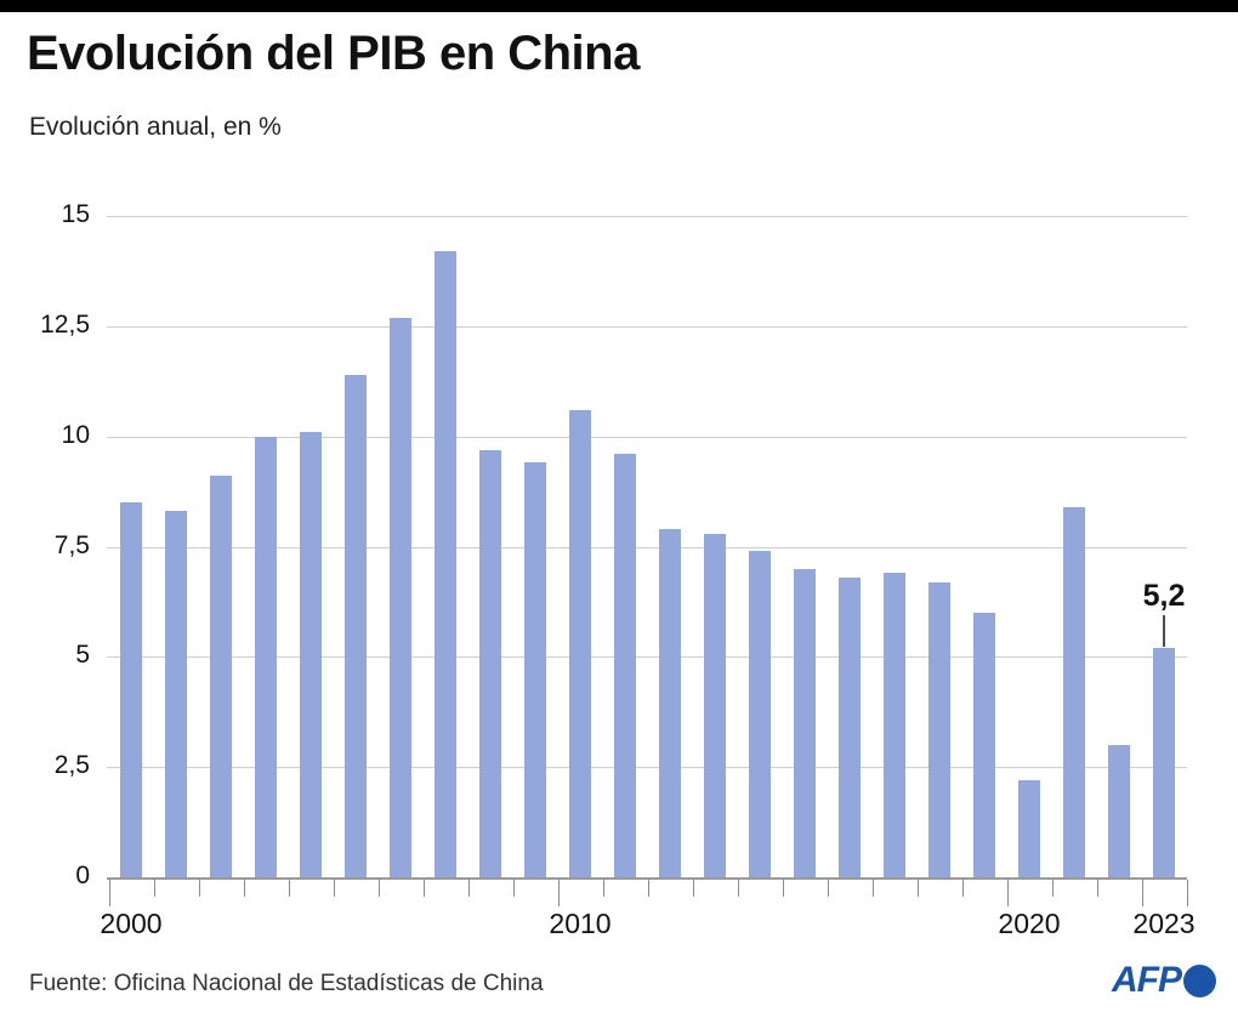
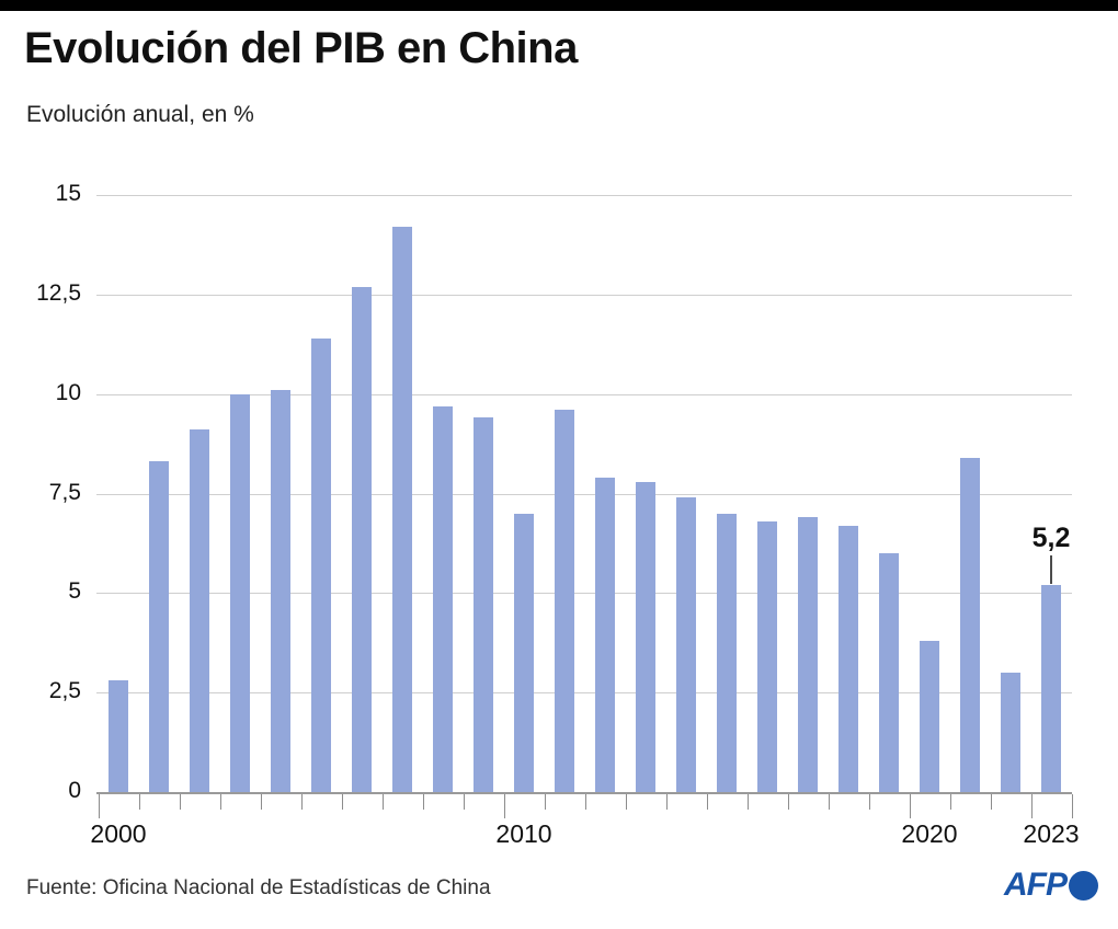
2000: 8.5 -> 2.8
2010: 10.6 -> 7.0
2020: 2.2 -> 3.8
